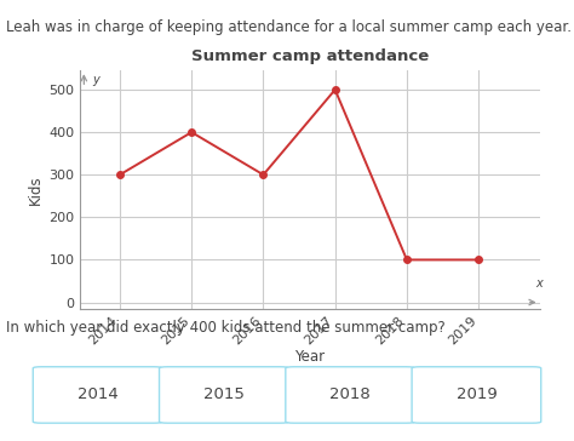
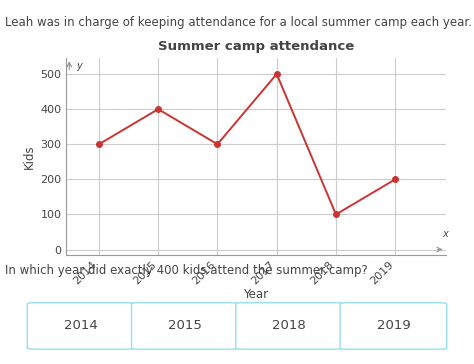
2019: 100 -> 200
